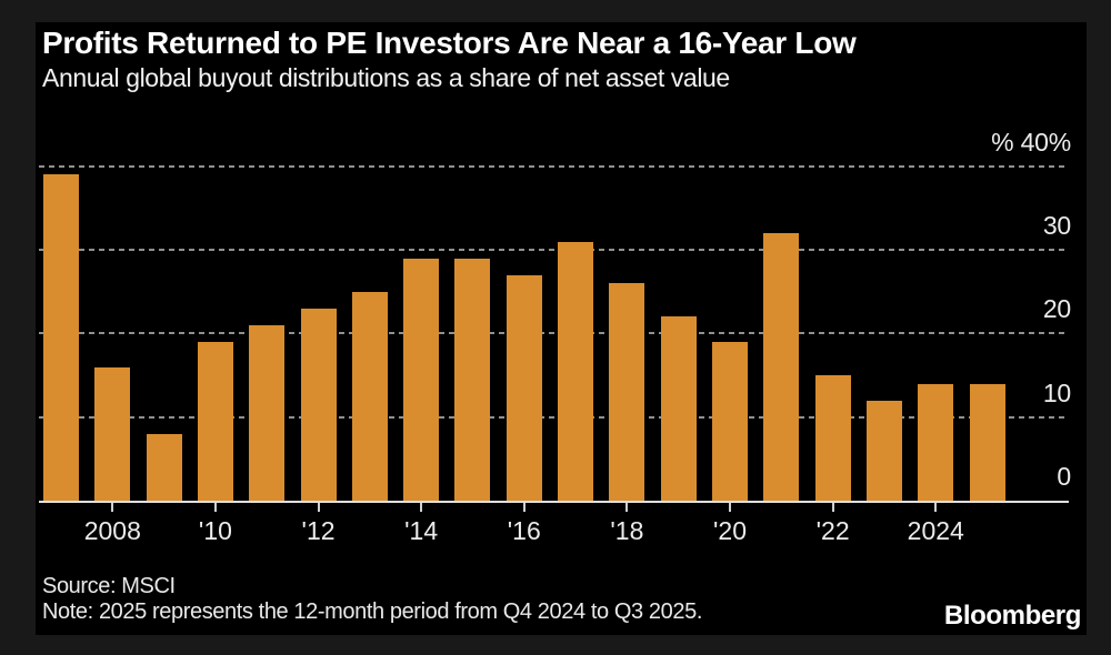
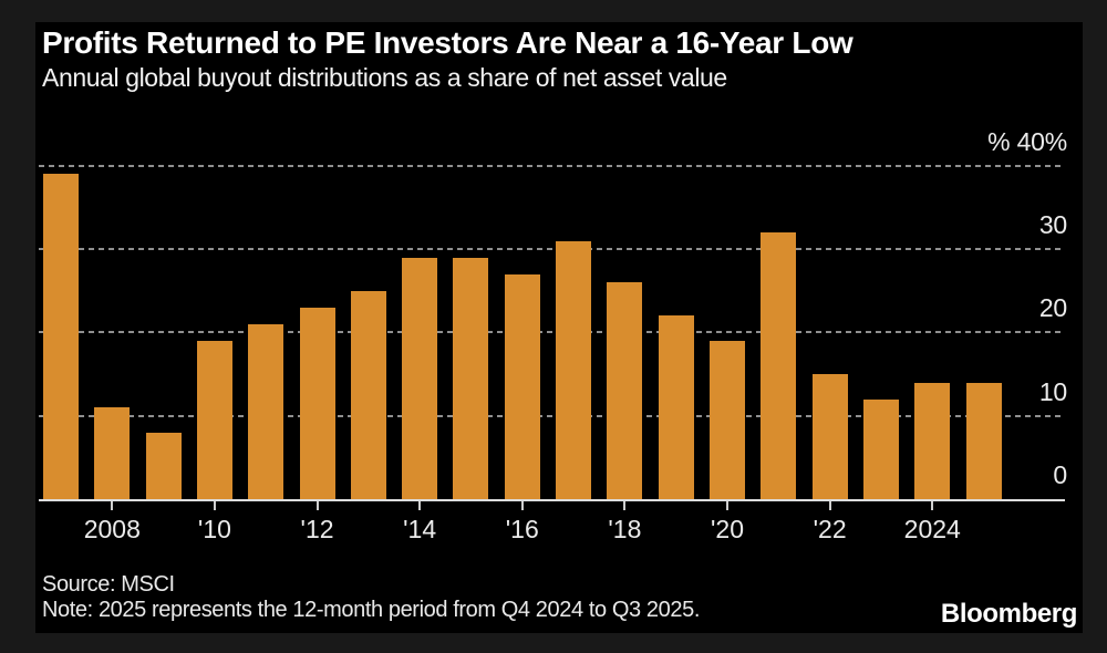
2008: 16 -> 11
